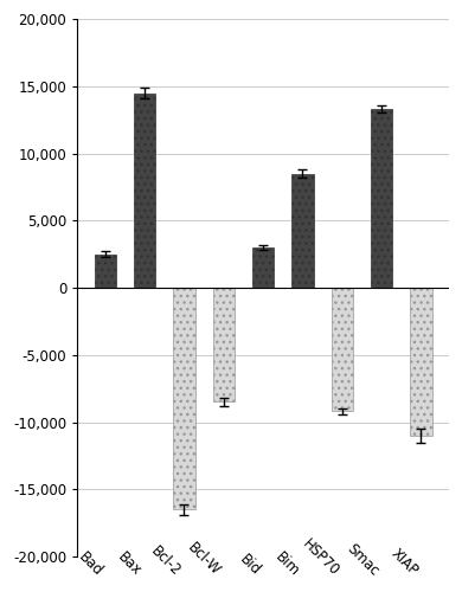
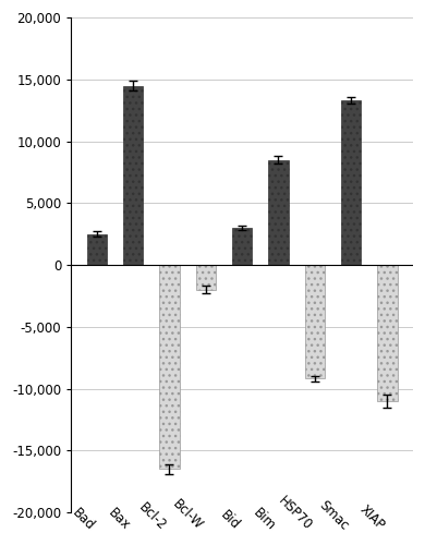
Bcl-W: -8,500 -> -2,000
